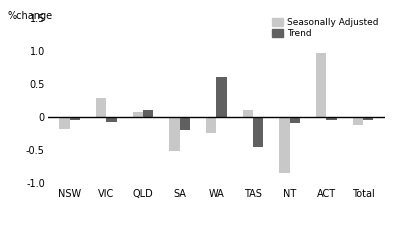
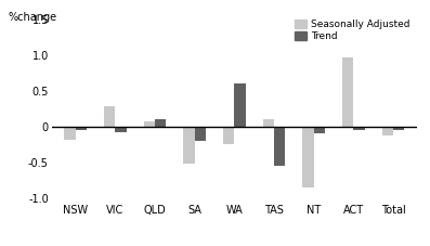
Trend/TAS: -0.46 -> -0.55
